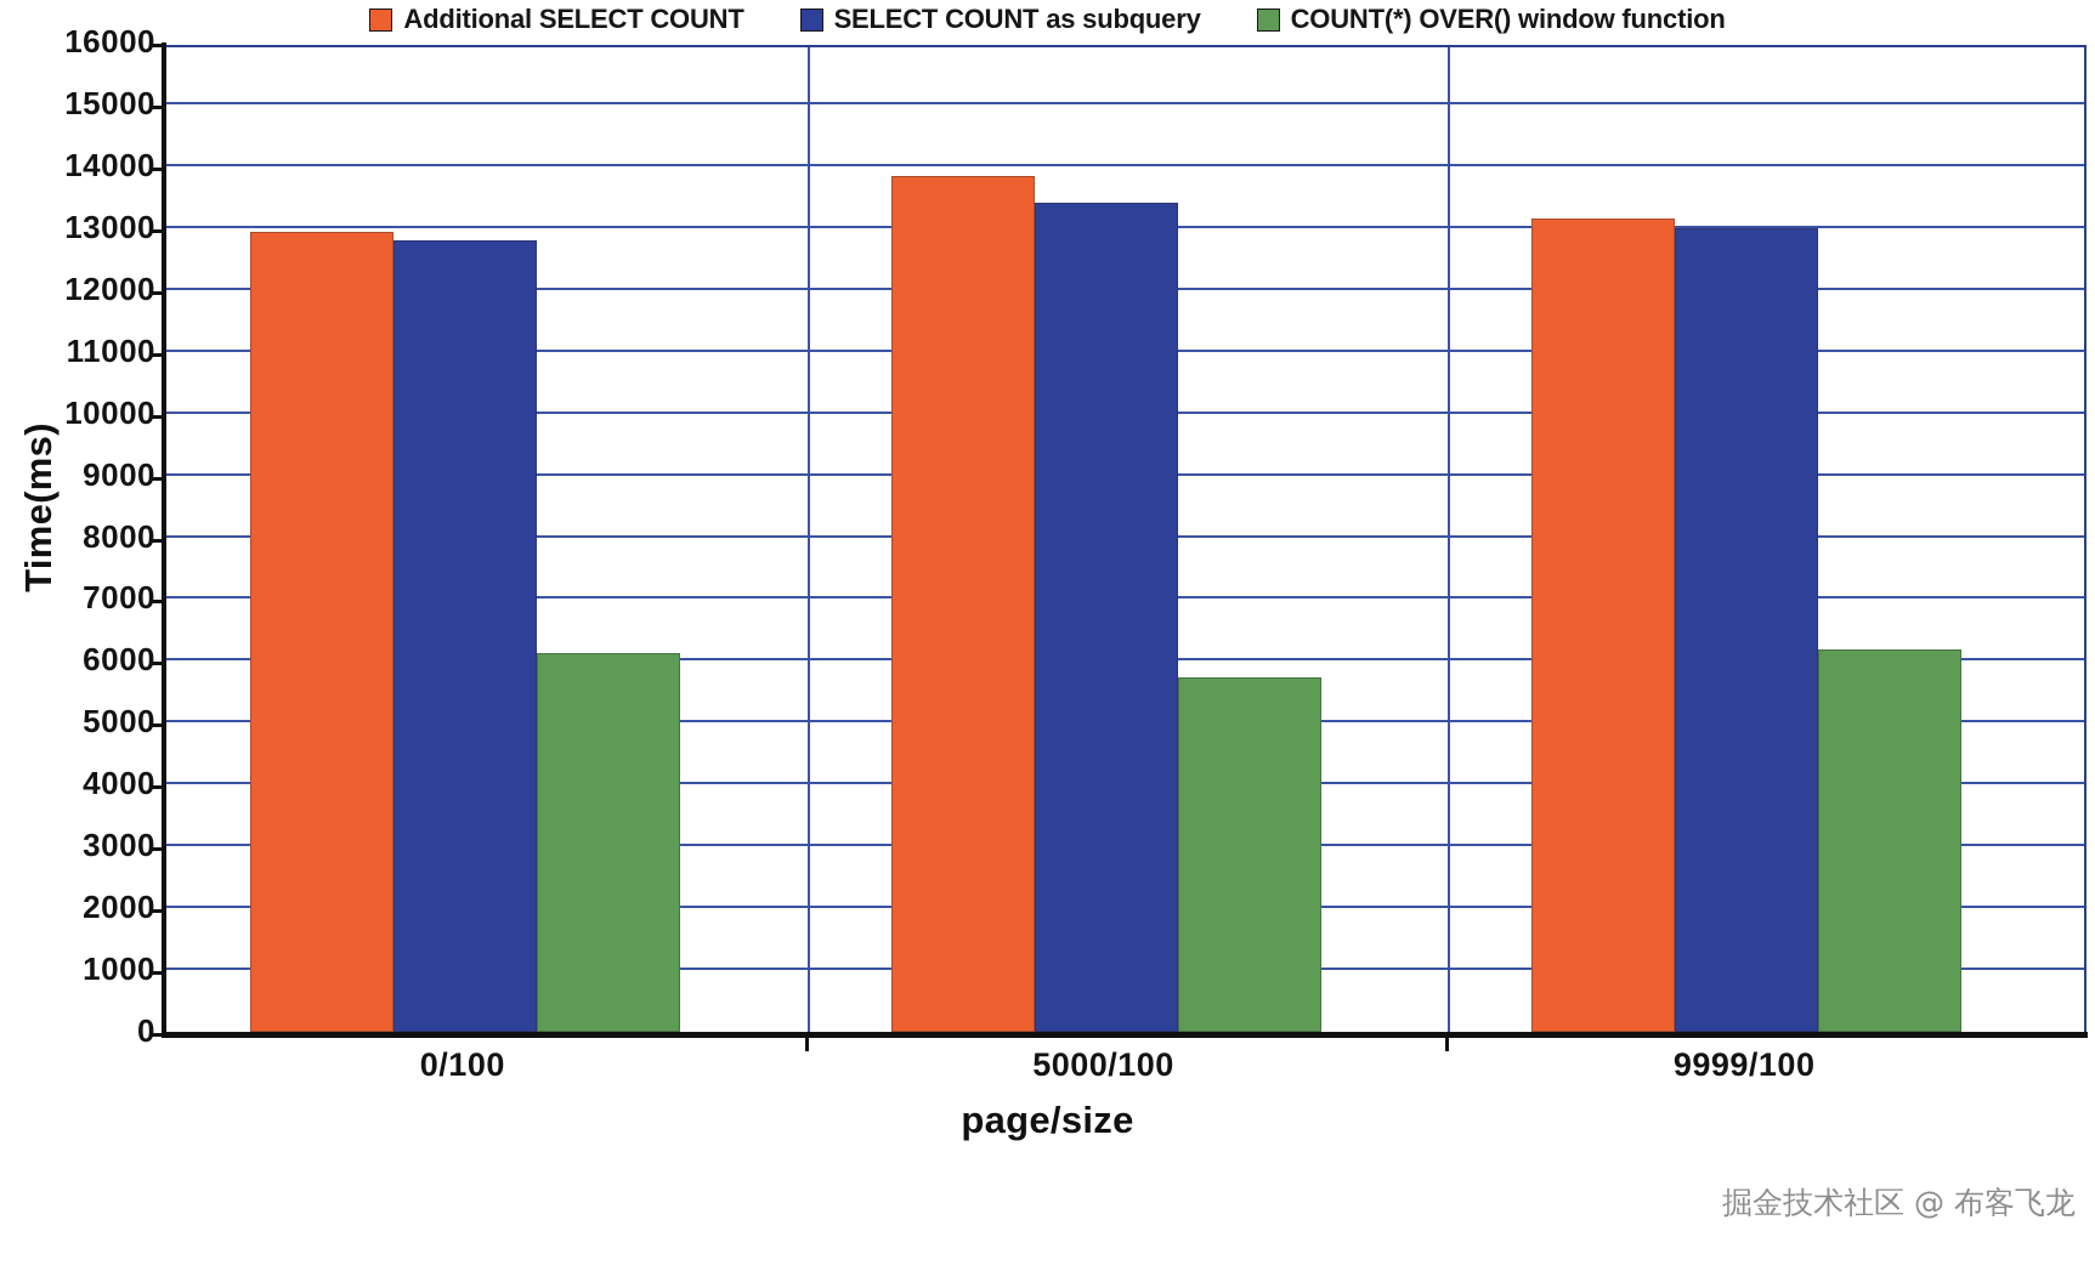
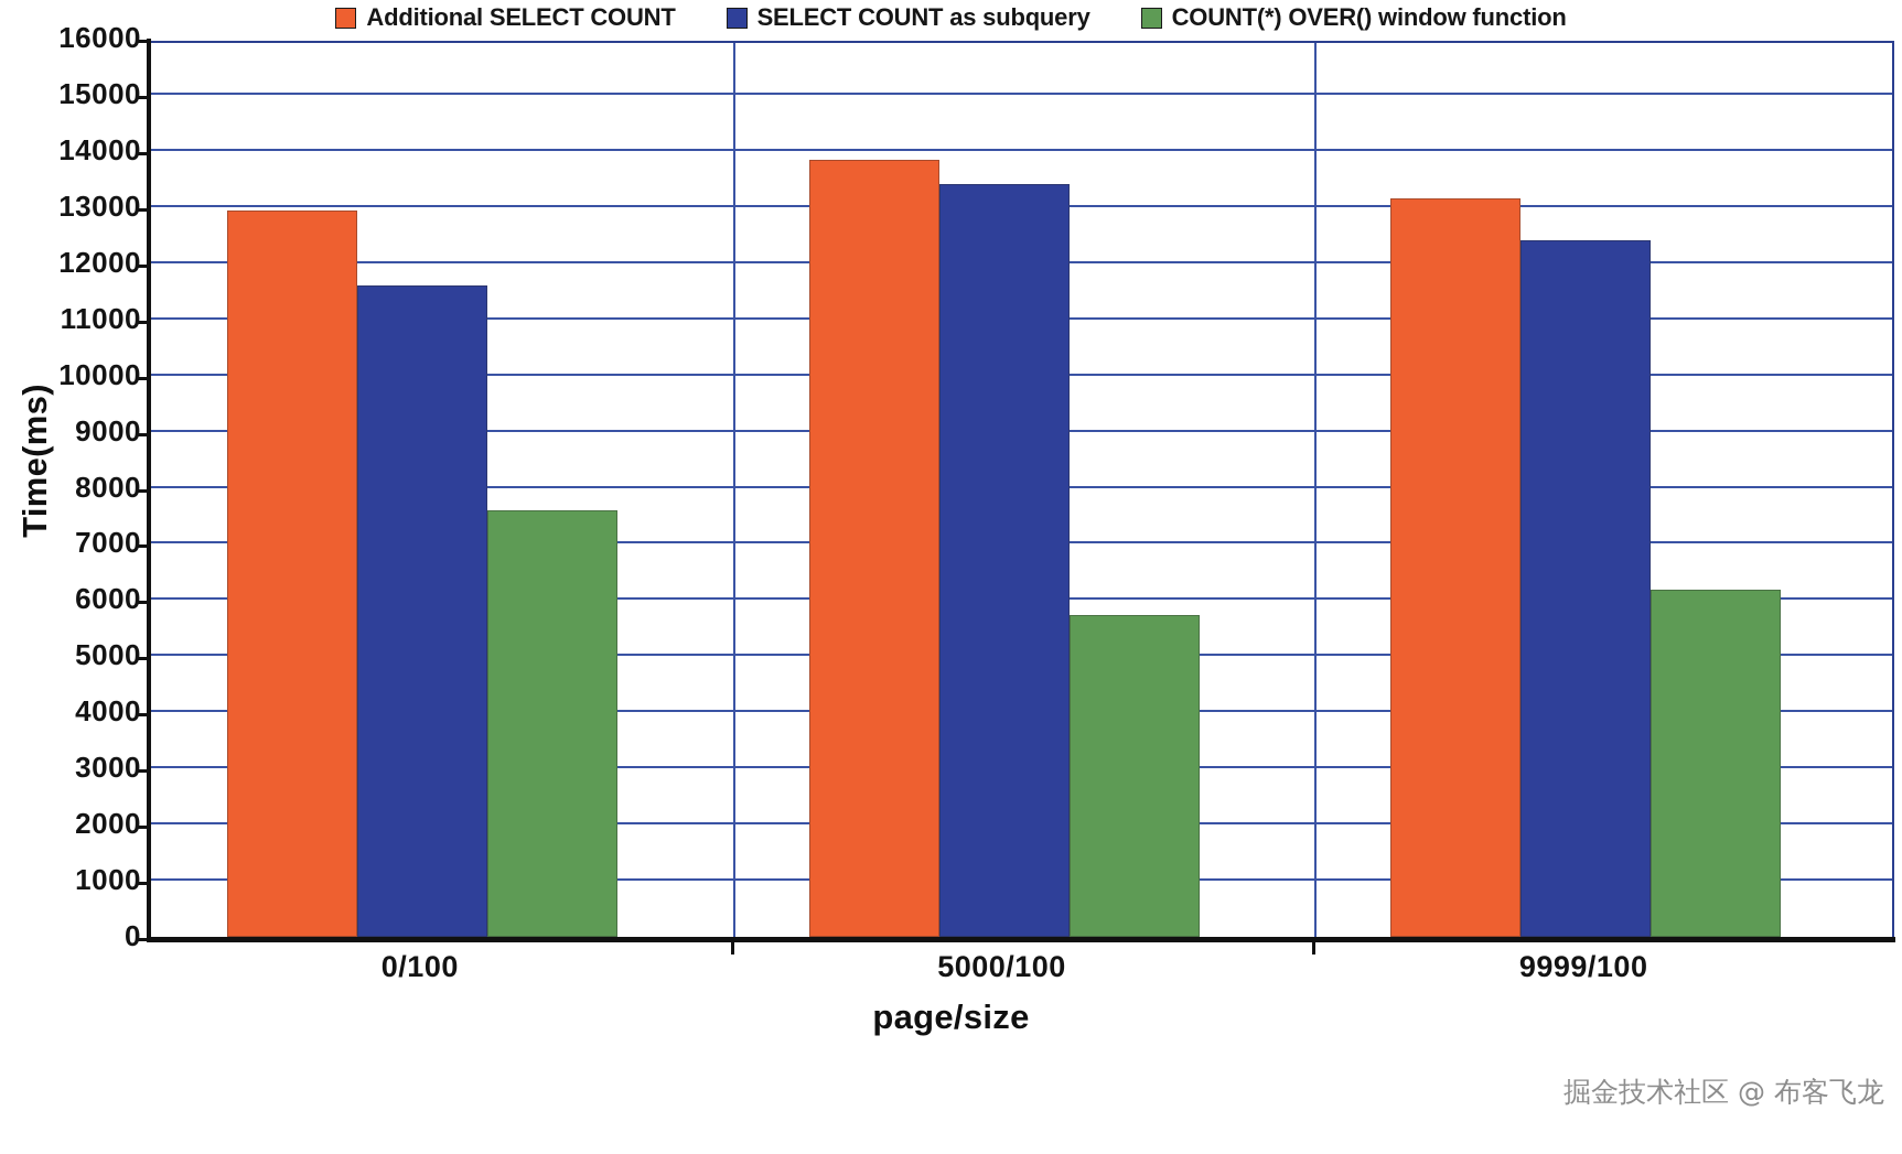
SELECT COUNT as subquery/0/100: 12800 -> 11600
COUNT(*) OVER() window function/0/100: 6100 -> 7600
SELECT COUNT as subquery/9999/100: 13000 -> 12400
